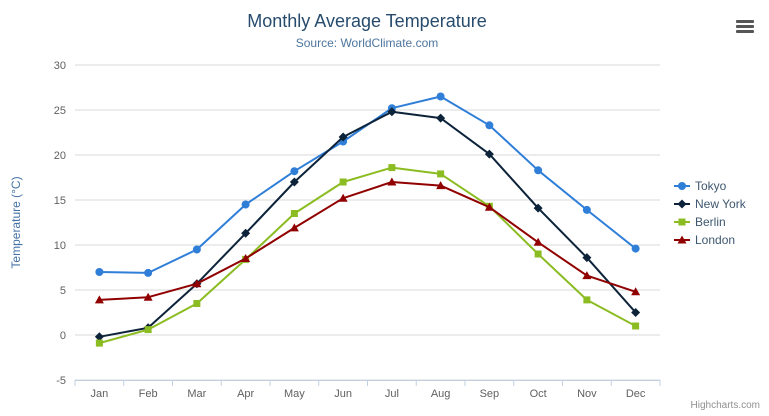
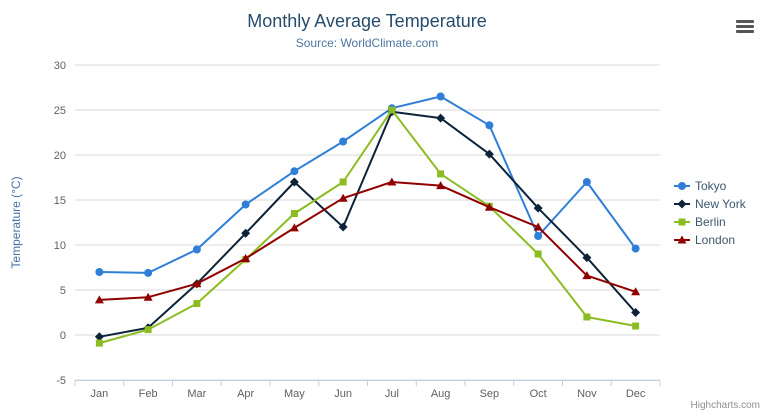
New York/Jun: 22 -> 12
Berlin/Jul: 19 -> 25
Tokyo/Oct: 18 -> 11
London/Oct: 10 -> 12
Tokyo/Nov: 14 -> 17
Berlin/Nov: 4 -> 2
